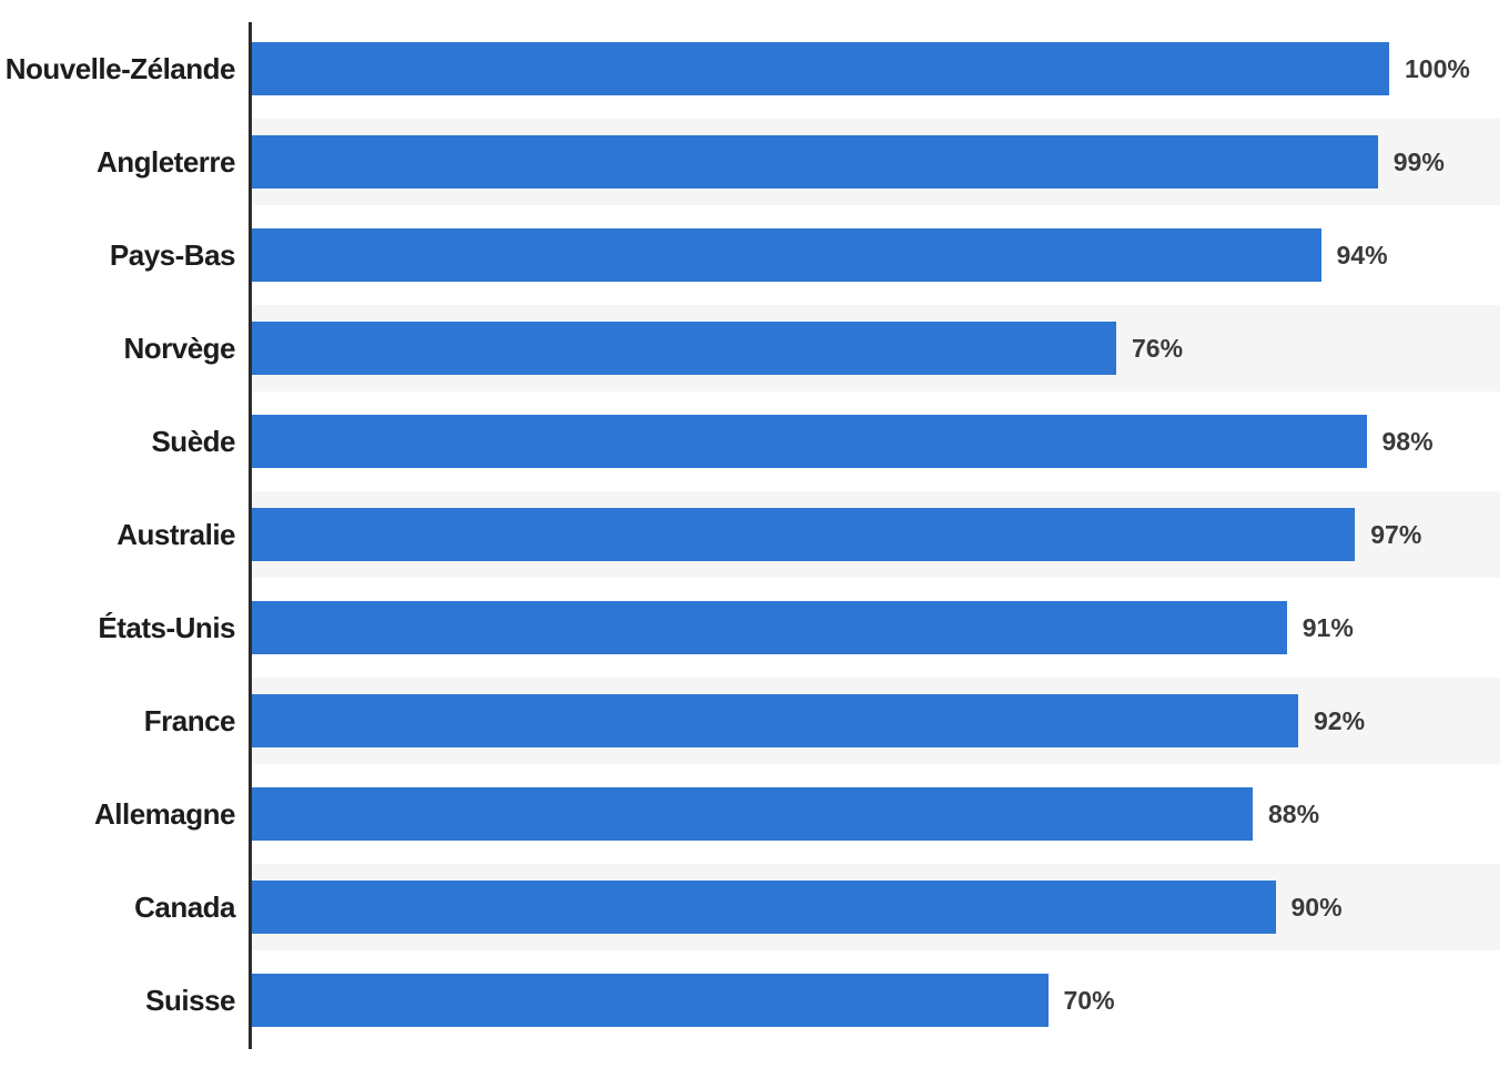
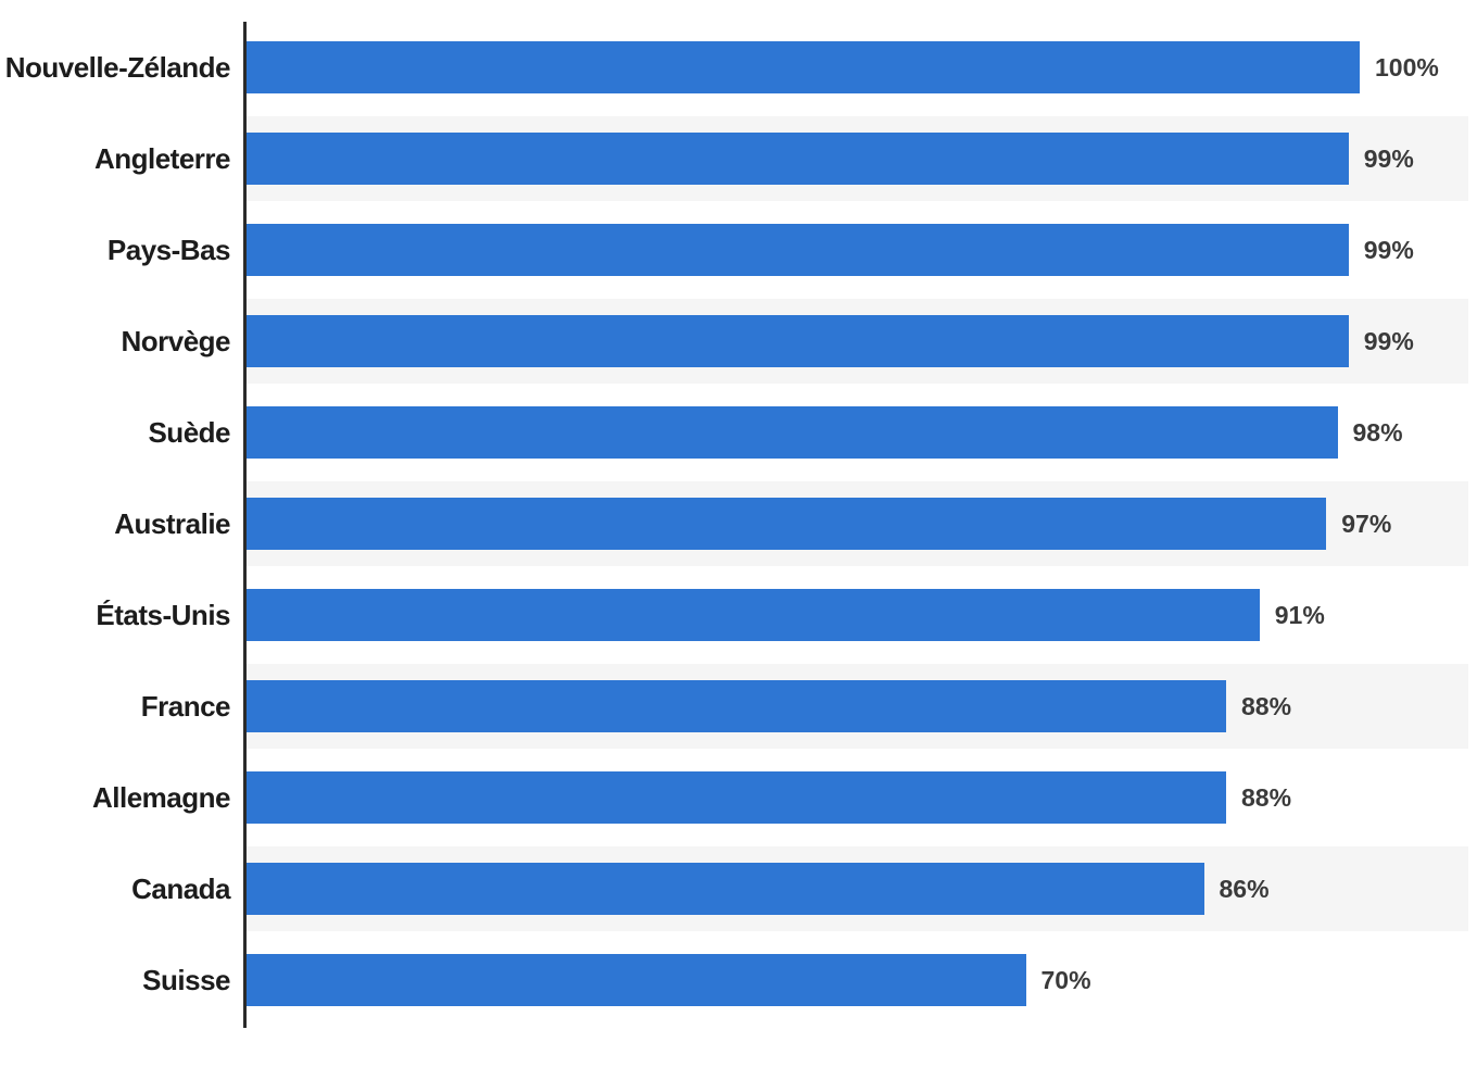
Pays-Bas: 94% -> 99%
Norvège: 76% -> 99%
France: 92% -> 88%
Canada: 90% -> 86%
